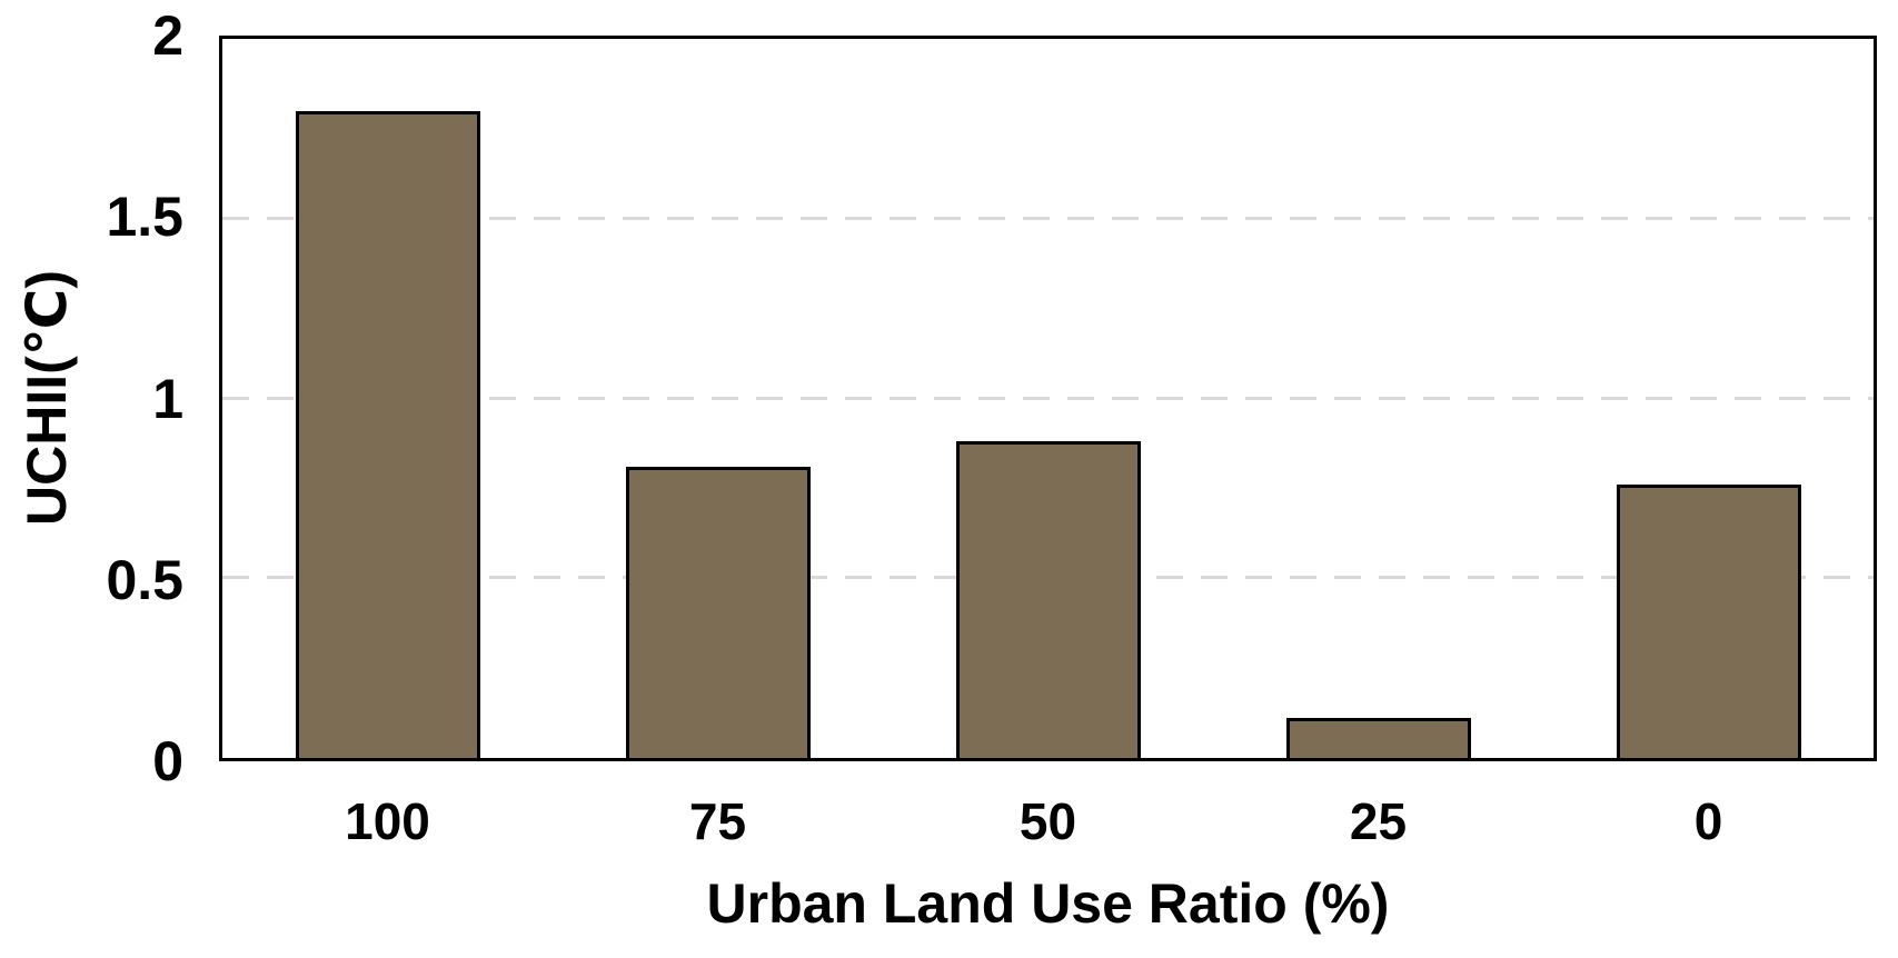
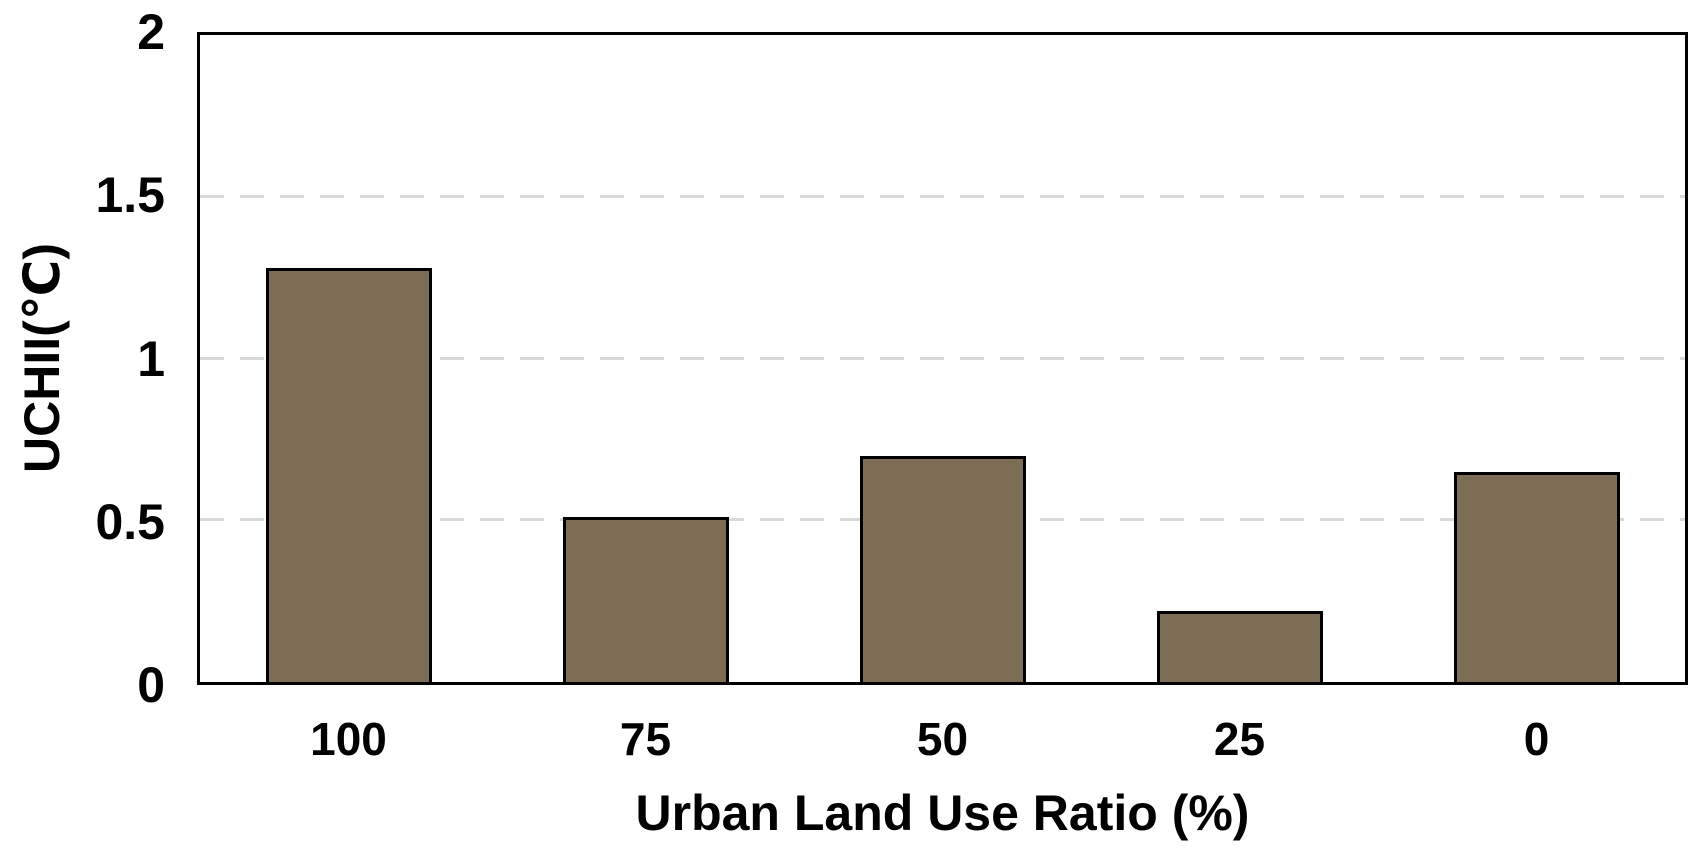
100: 1.80 -> 1.28
75: 0.81 -> 0.51
50: 0.88 -> 0.70
25: 0.11 -> 0.22
0: 0.76 -> 0.65
